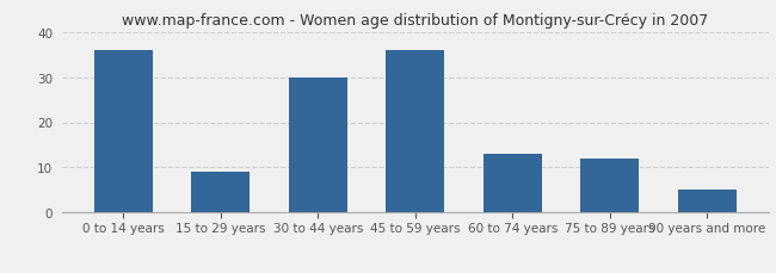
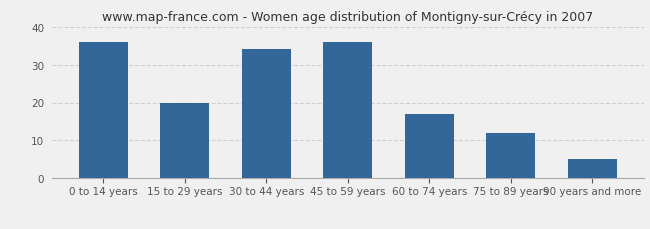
15 to 29 years: 9 -> 20
30 to 44 years: 30 -> 34
60 to 74 years: 13 -> 17
